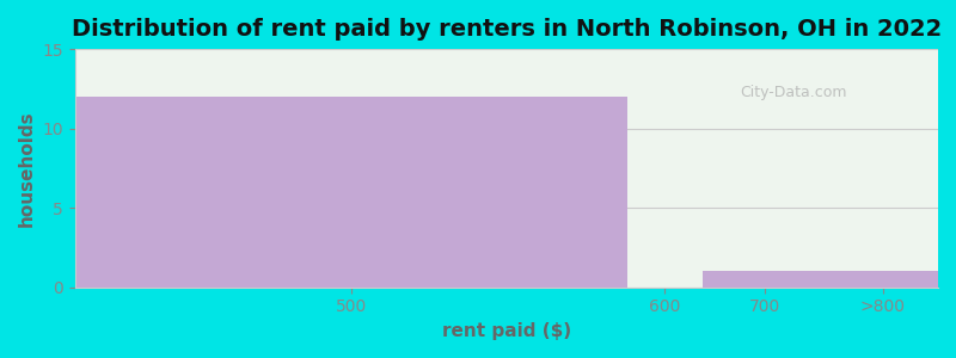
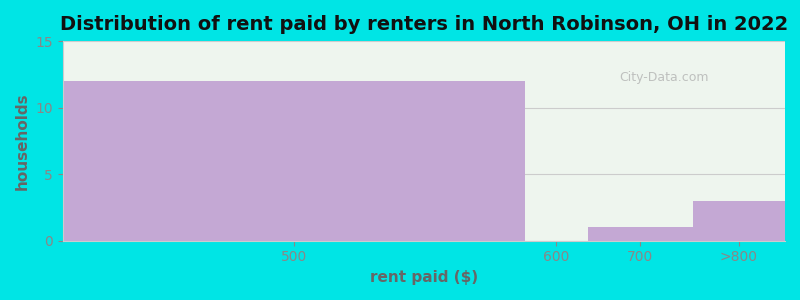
>800: 1 -> 3
